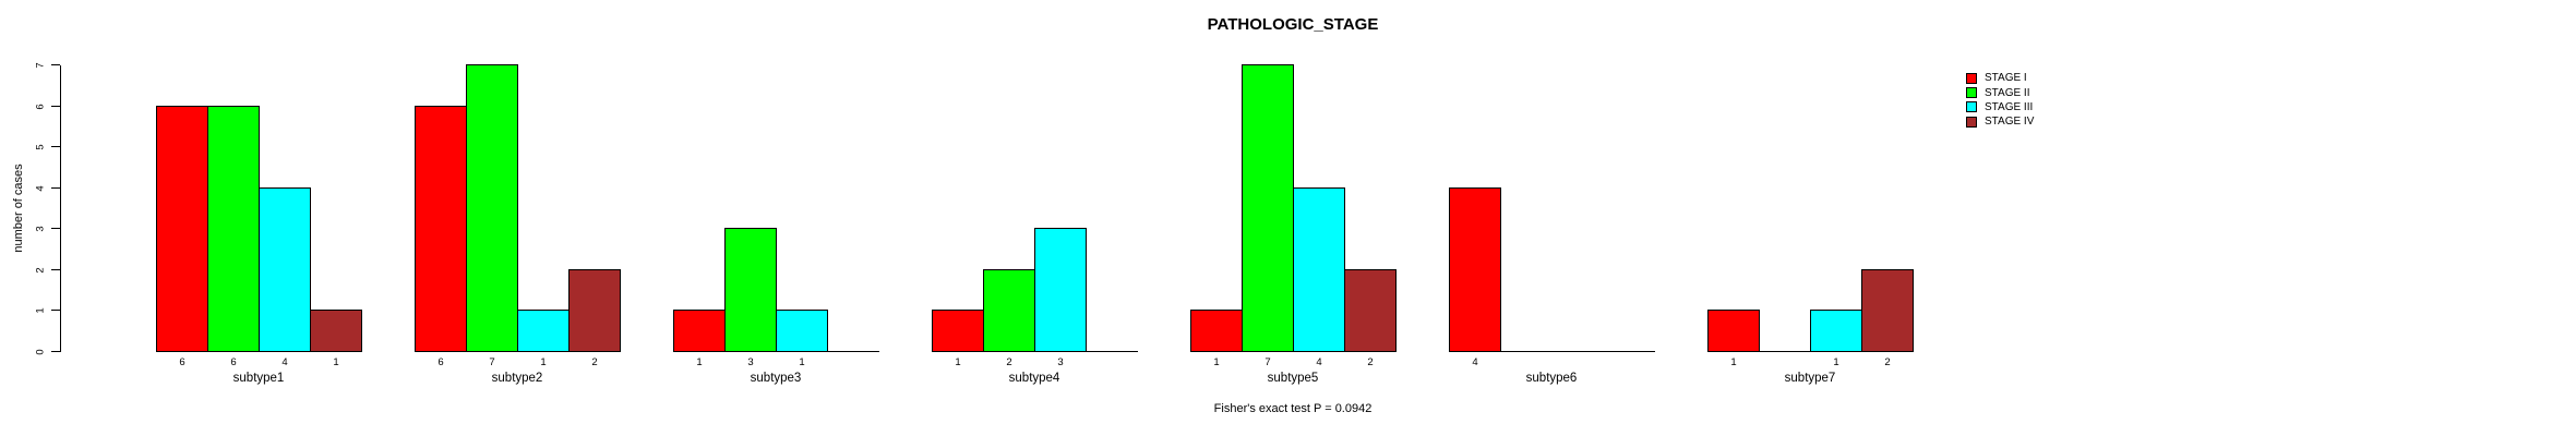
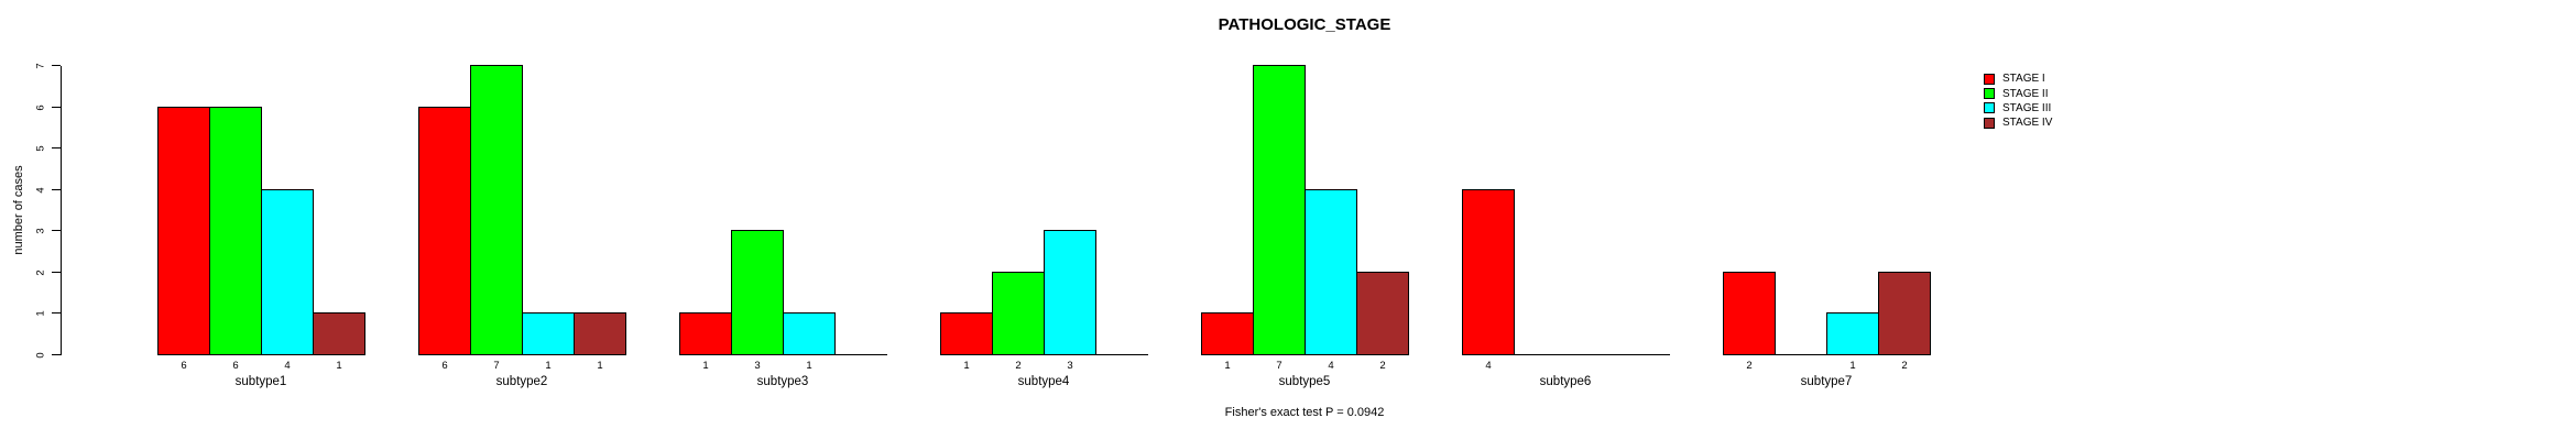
STAGE IV/subtype2: 2 -> 1
STAGE I/subtype7: 1 -> 2
